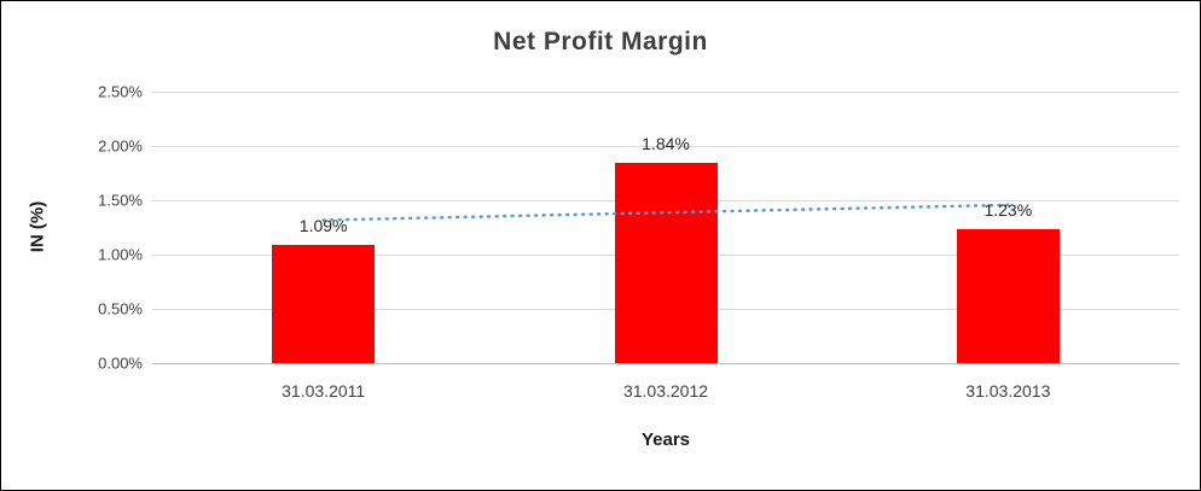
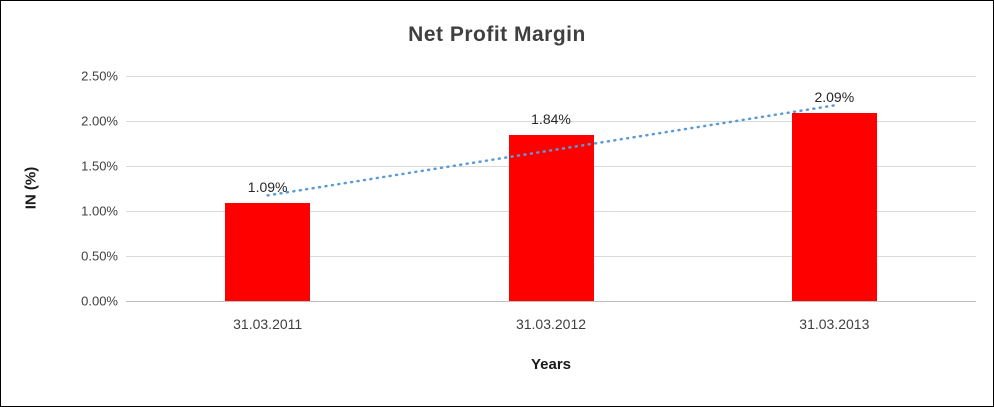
31.03.2013: 1.23% -> 2.09%
